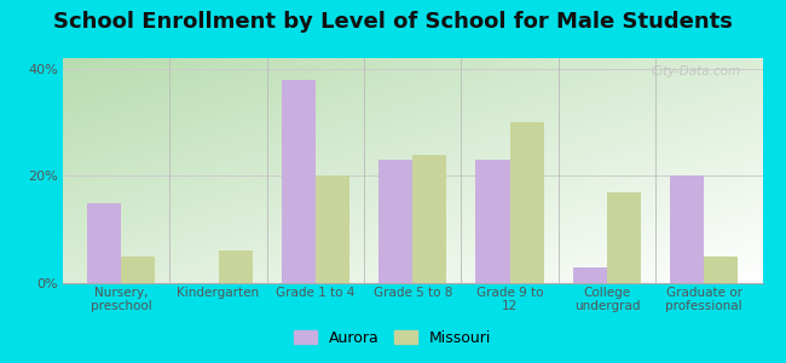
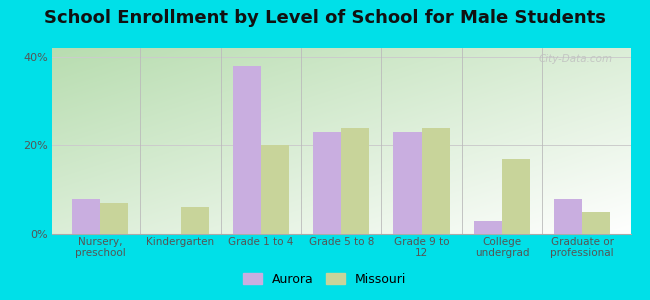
Aurora/Nursery, preschool: 15% -> 8%
Missouri/Nursery, preschool: 5% -> 7%
Missouri/Grade 9 to 12: 30% -> 24%
Aurora/Graduate or professional: 20% -> 8%
